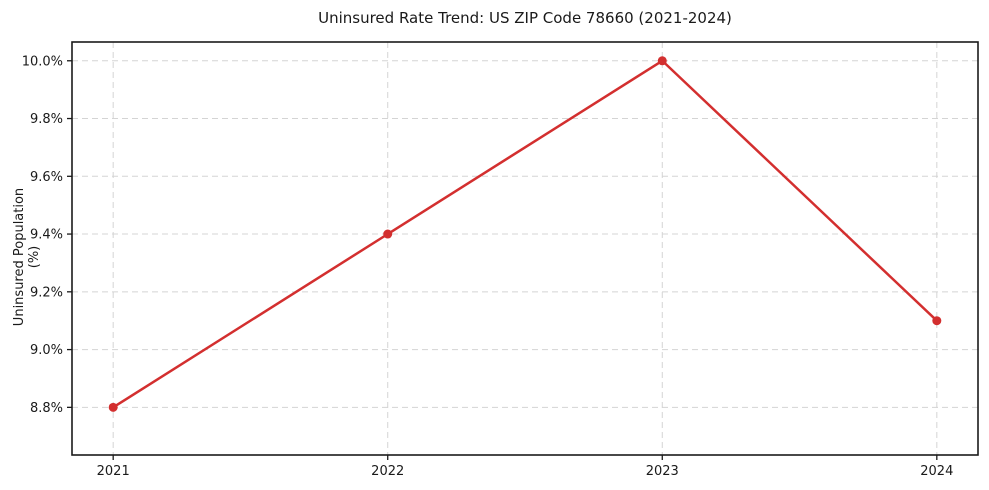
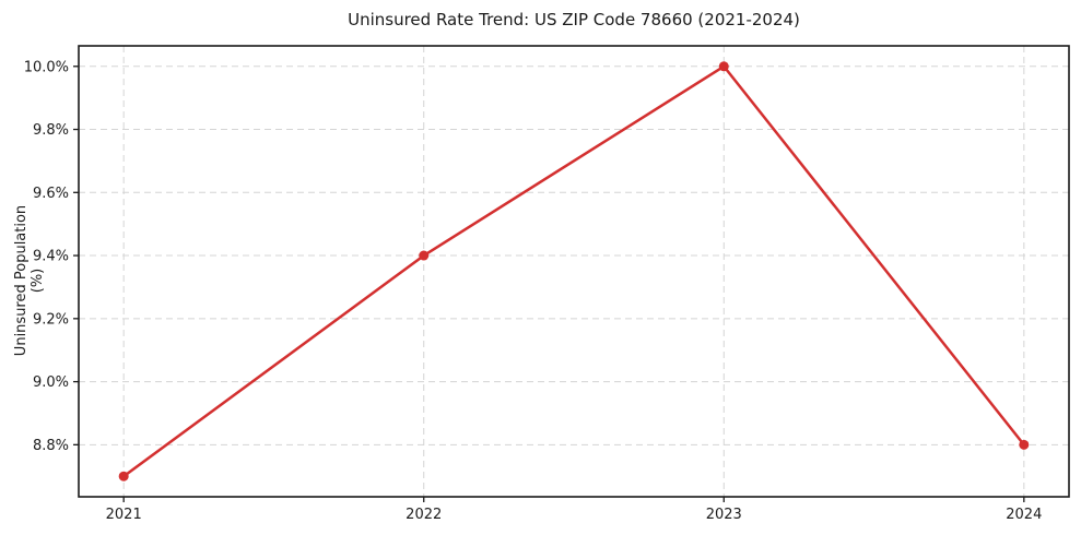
2021: 8.8% -> 8.7%
2024: 9.1% -> 8.8%
